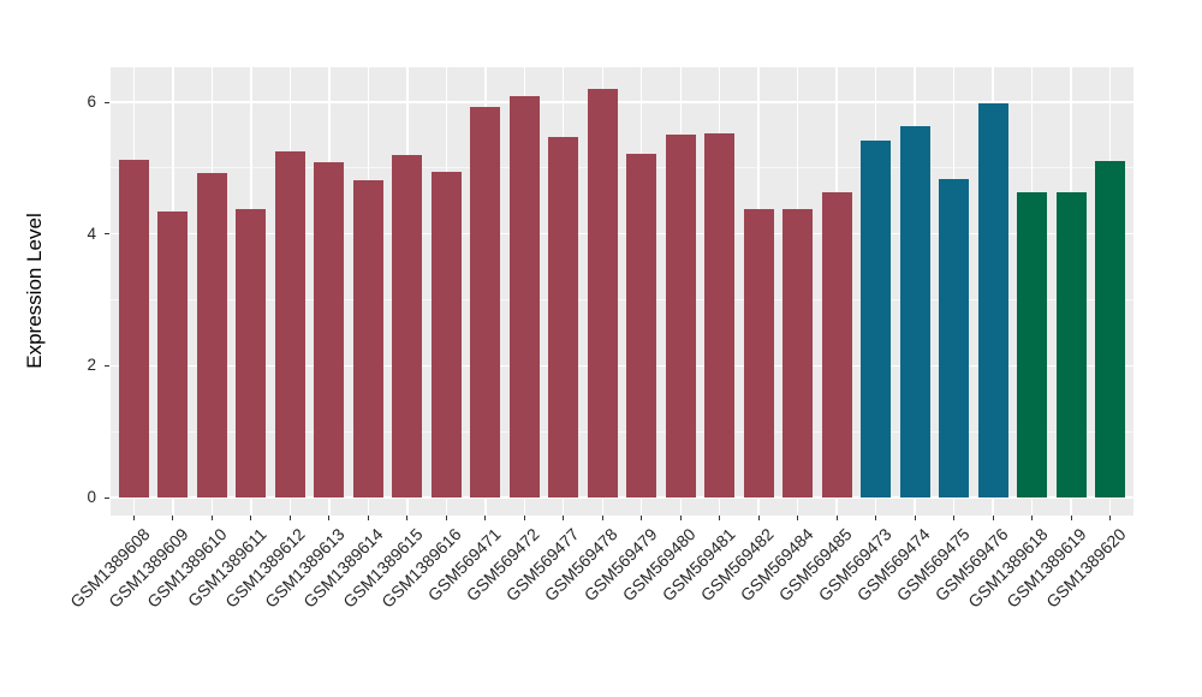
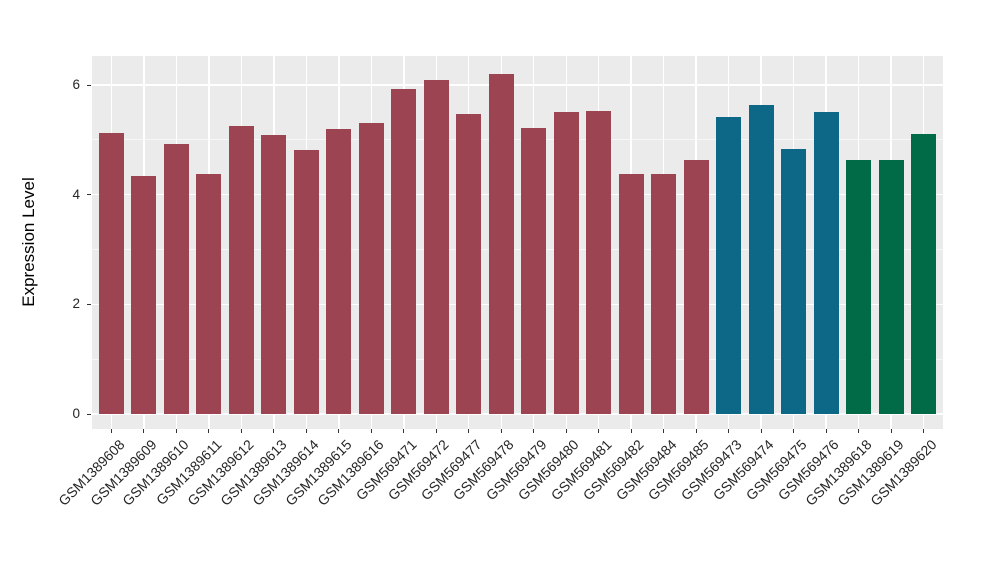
GSM1389616: 4.9 -> 5.3
GSM569476: 6.0 -> 5.5
